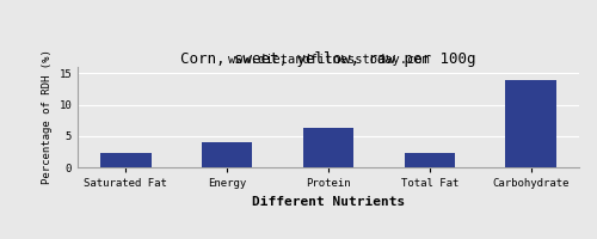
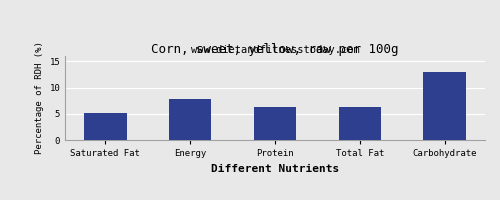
Saturated Fat: 2.2 -> 5.2
Energy: 4.0 -> 7.8
Total Fat: 2.2 -> 6.2
Carbohydrate: 14.0 -> 13.0
